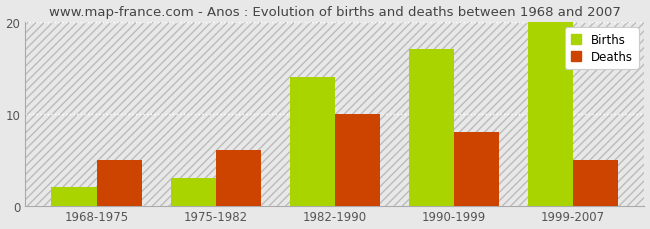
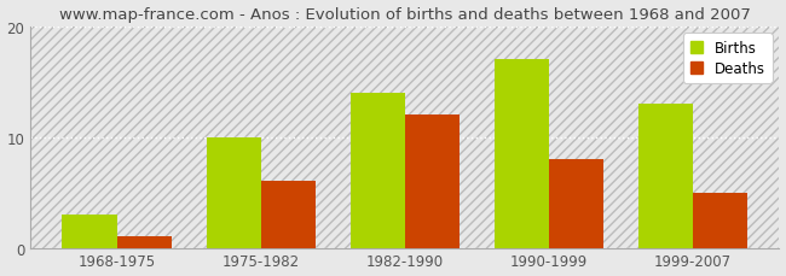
Births/1968-1975: 2 -> 3
Deaths/1968-1975: 5 -> 1
Births/1975-1982: 3 -> 10
Deaths/1982-1990: 10 -> 12
Births/1999-2007: 20 -> 13
